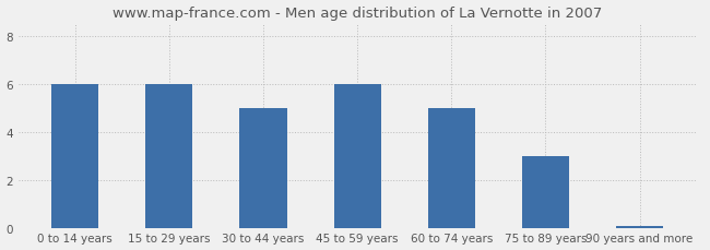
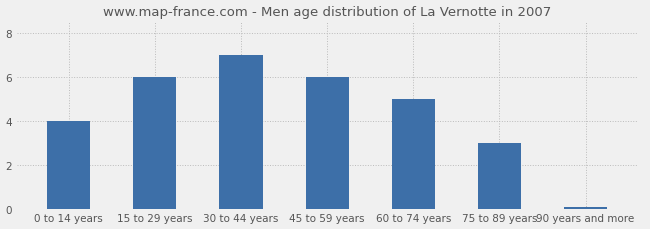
0 to 14 years: 6.00 -> 4.00
30 to 44 years: 5.00 -> 7.00
